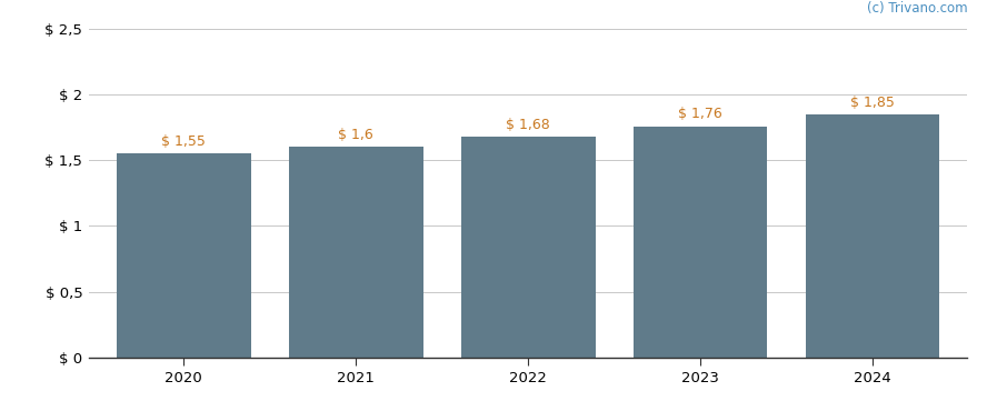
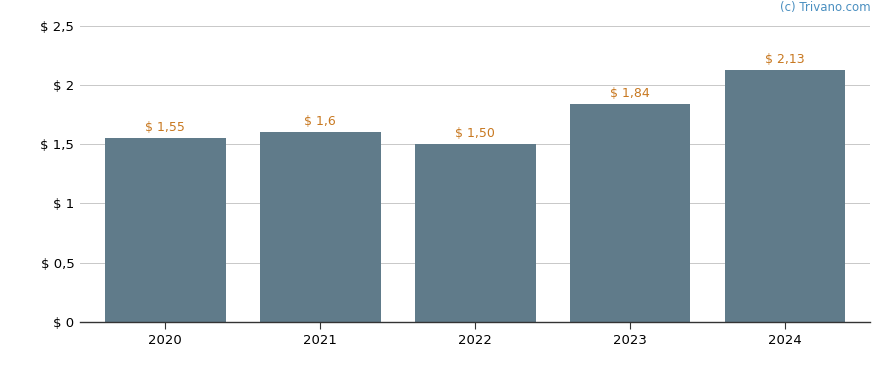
2022: 1,68 -> 1,50
2023: 1,76 -> 1,84
2024: 1,85 -> 2,13
